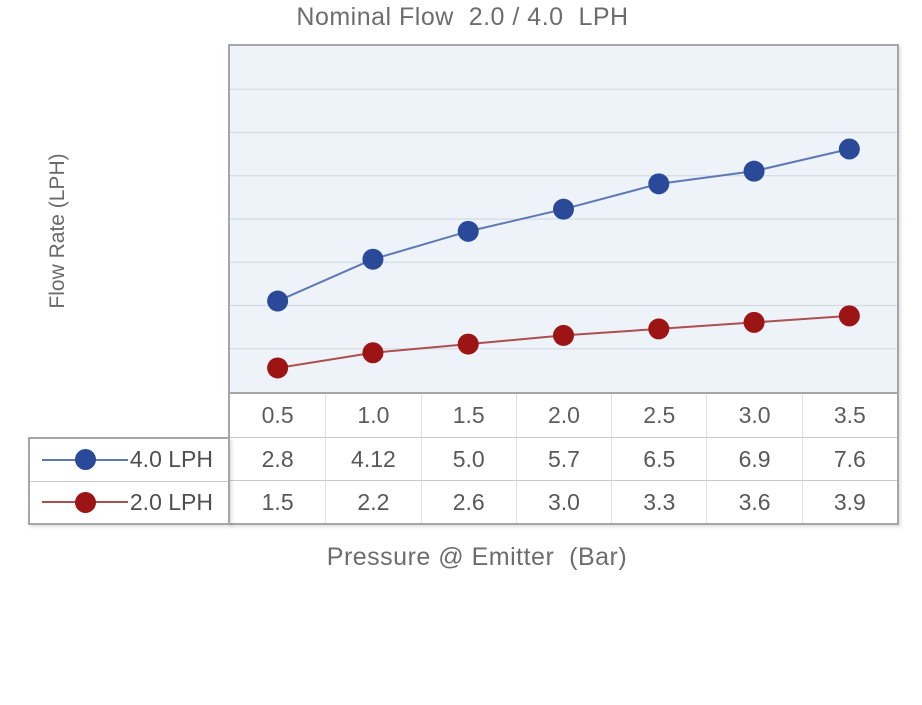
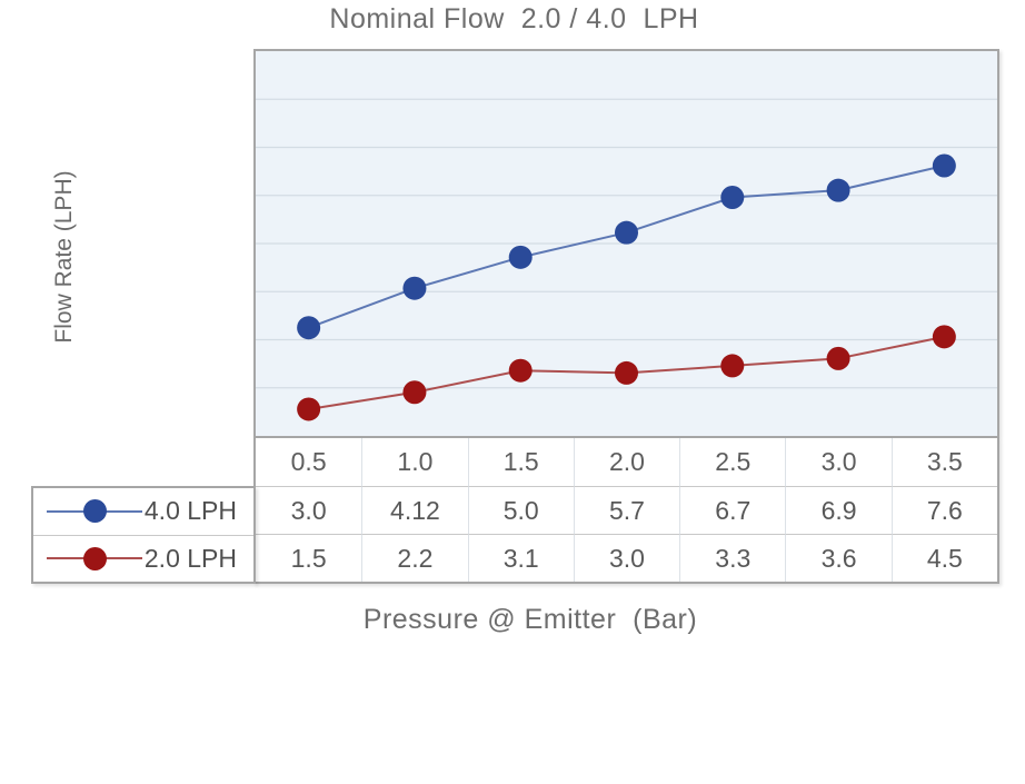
4.0 LPH/0.5: 2.8 -> 3.0
2.0 LPH/1.5: 2.6 -> 3.1
4.0 LPH/2.5: 6.5 -> 6.7
2.0 LPH/3.5: 3.9 -> 4.5
